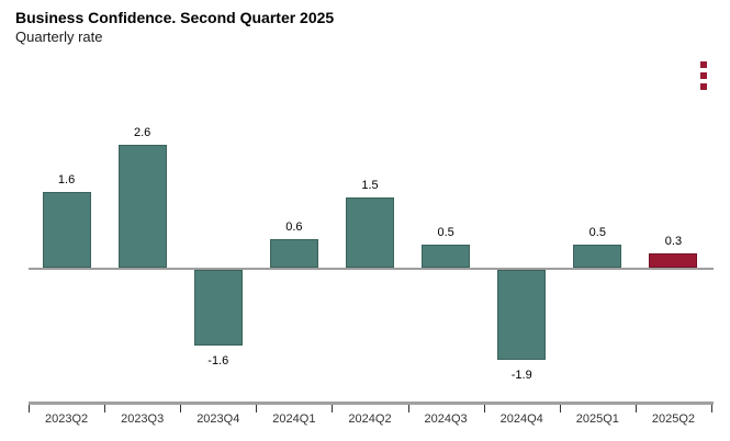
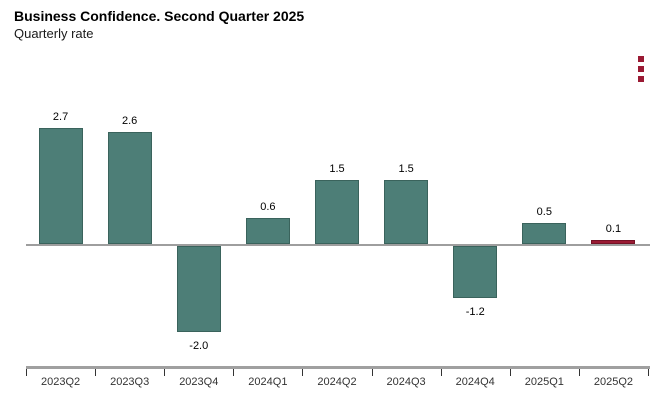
2023Q2: 1.6 -> 2.7
2023Q4: -1.6 -> -2.0
2024Q3: 0.5 -> 1.5
2024Q4: -1.9 -> -1.2
2025Q2: 0.3 -> 0.1
